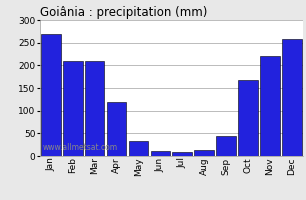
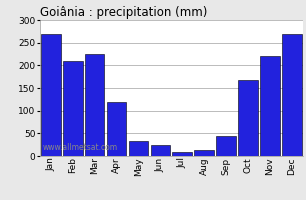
Mar: 210 -> 225
Jun: 10 -> 25
Dec: 258 -> 270
